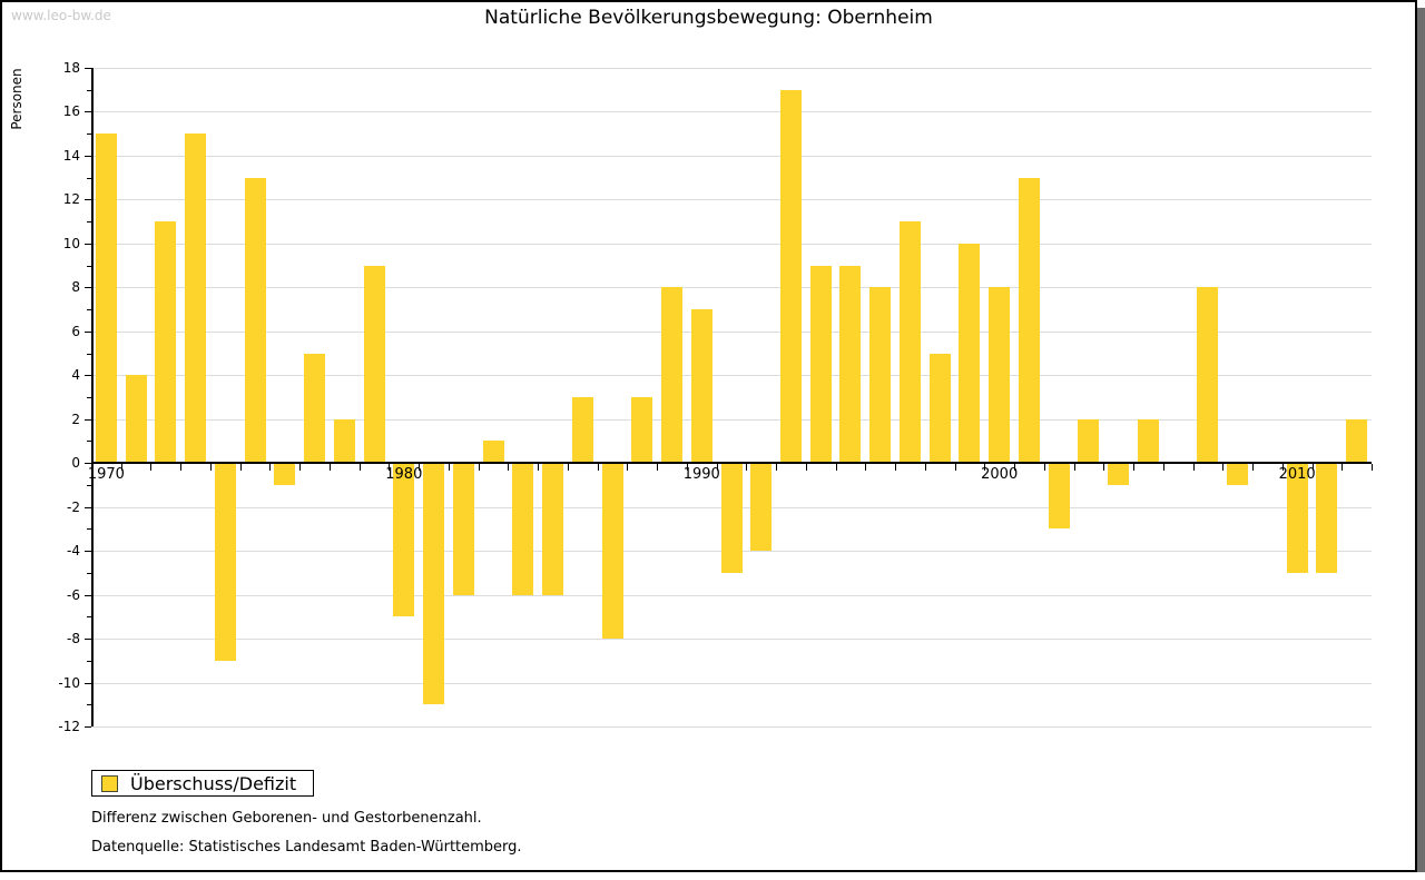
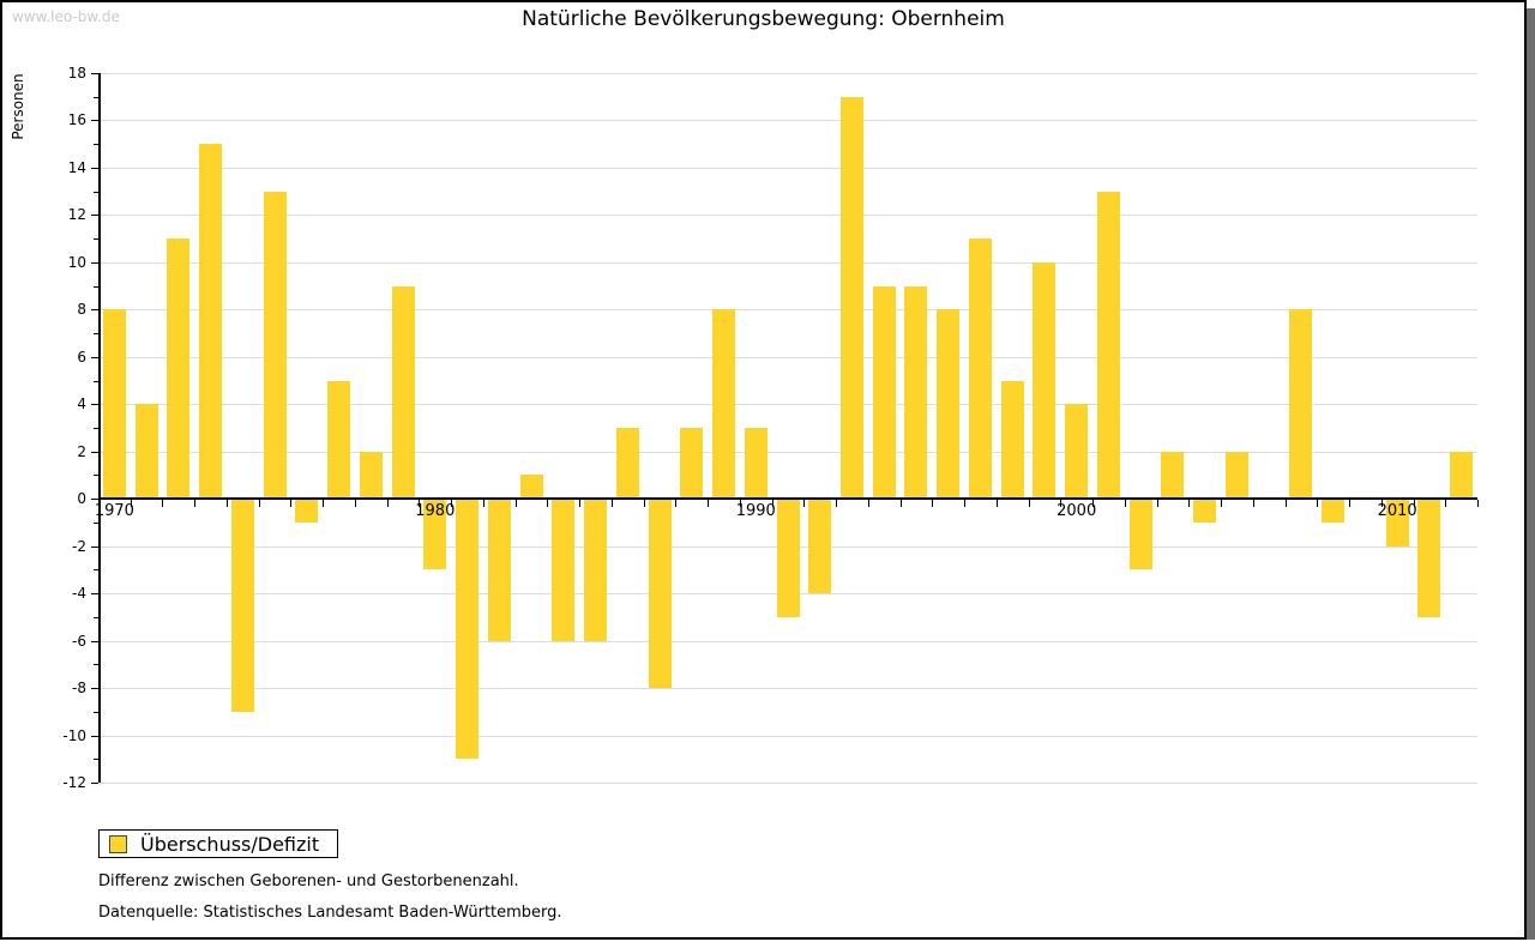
1970: 15 -> 8
1980: -7 -> -3
1990: 7 -> 3
2000: 8 -> 4
2010: -5 -> -2
